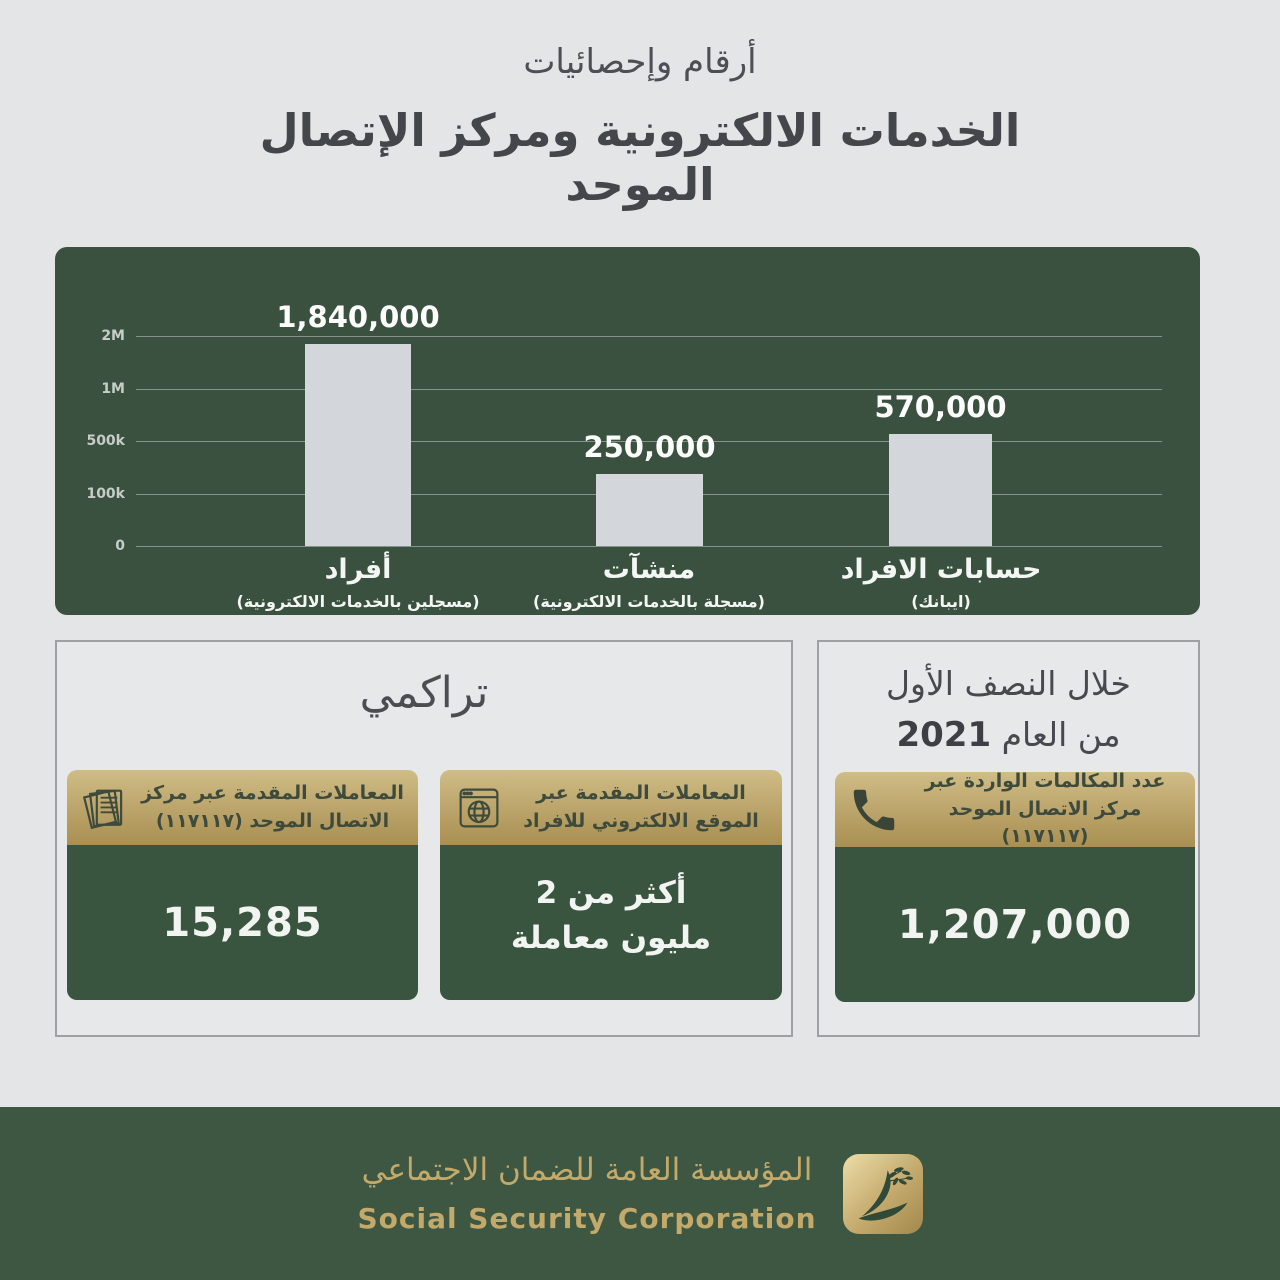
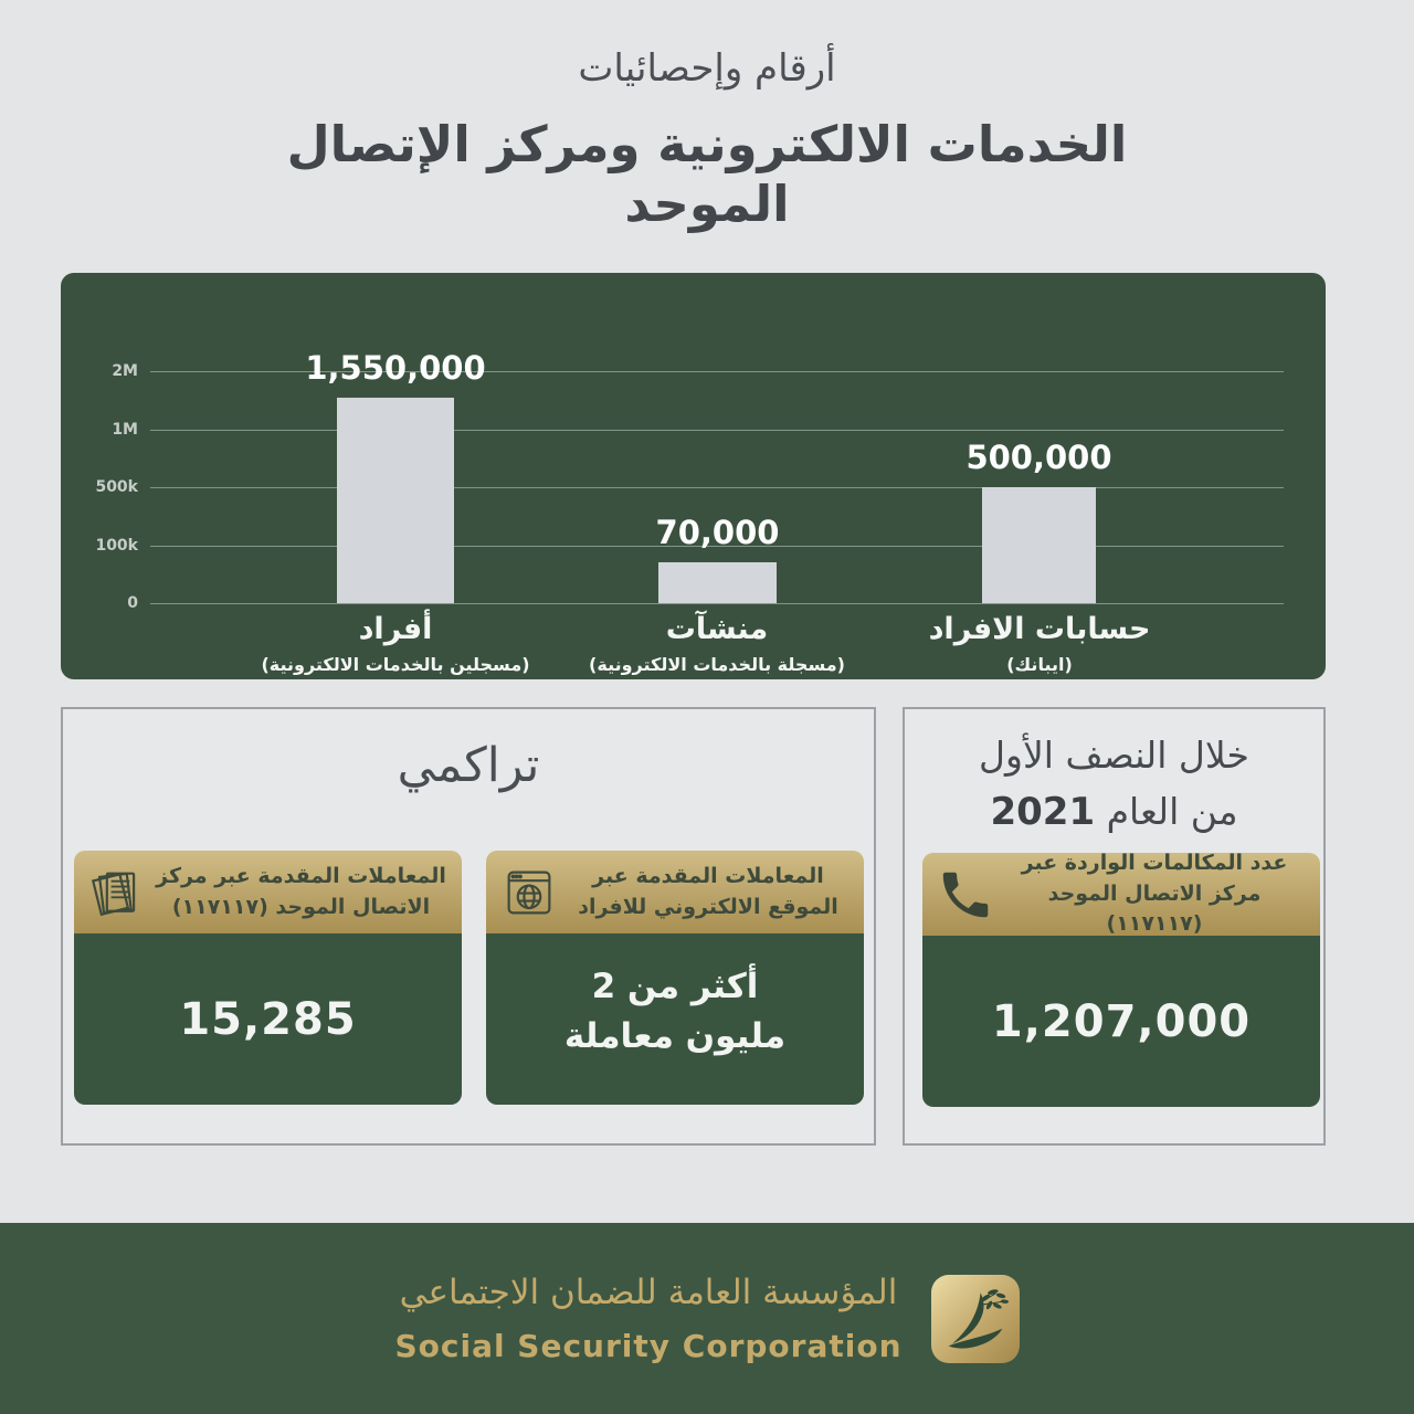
أفراد: 1,840,000 -> 1,550,000
منشآت: 250,000 -> 70,000
حسابات الافراد: 570,000 -> 500,000
